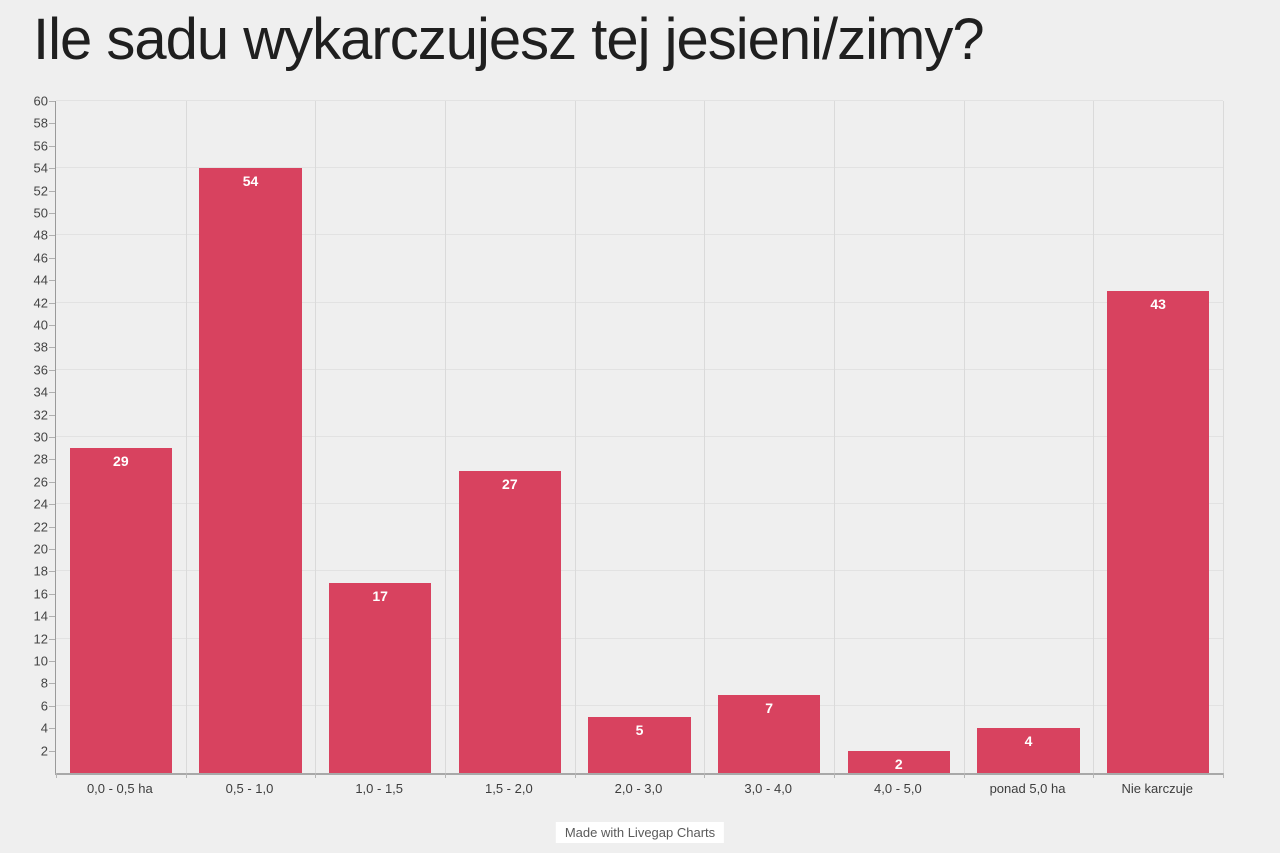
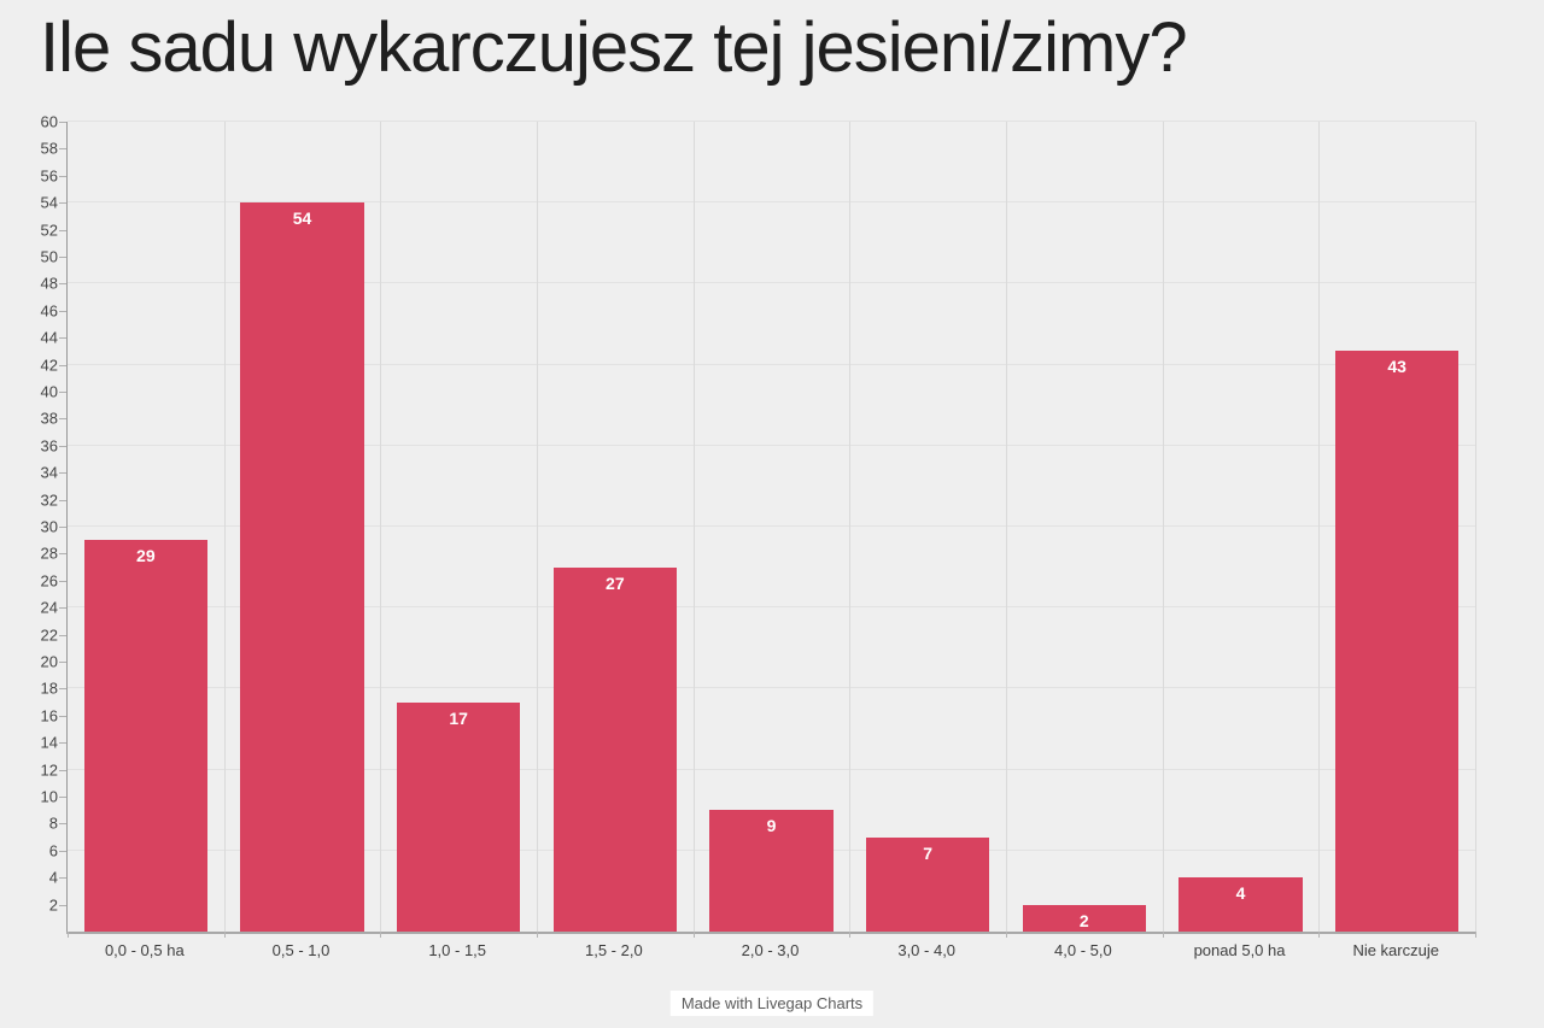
2,0 - 3,0: 5 -> 9
